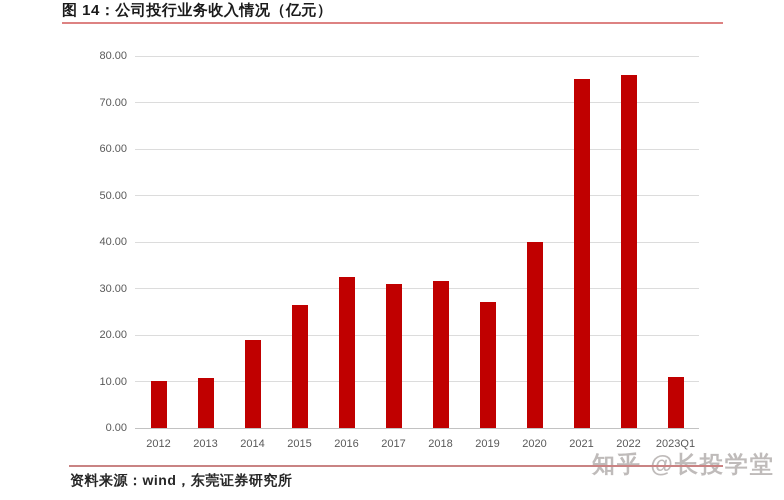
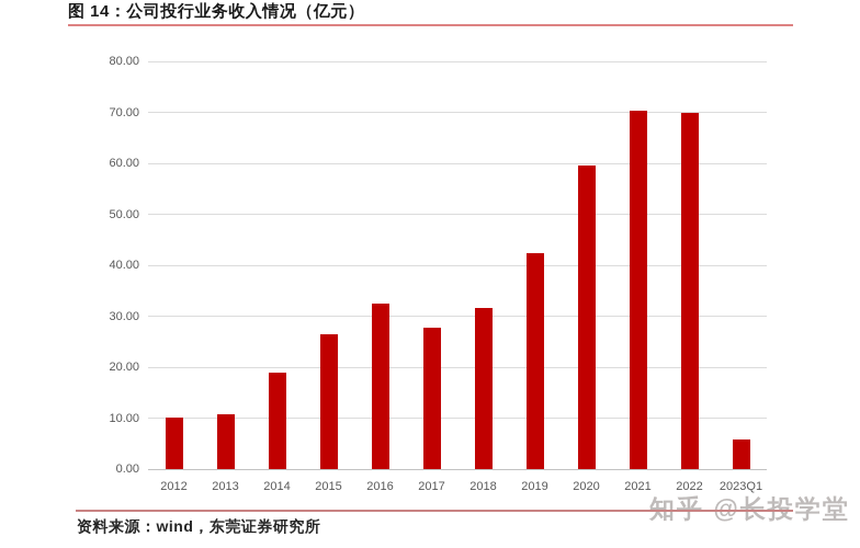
2017: 31 -> 28
2019: 27 -> 42
2020: 40 -> 60
2021: 75 -> 70
2022: 76 -> 70
2023Q1: 11 -> 6
